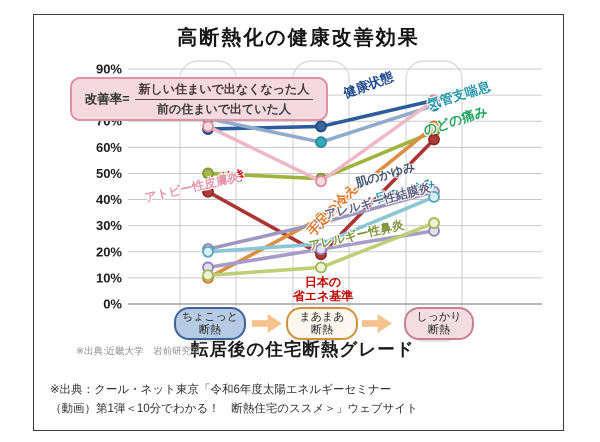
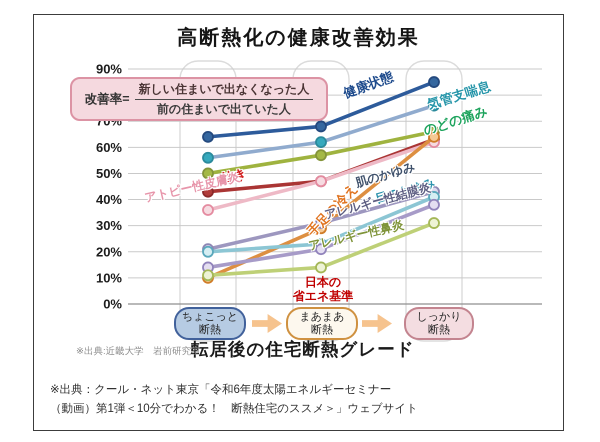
健康状態/ちょこっと断熱: 67% -> 64%
気管支喘息/ちょこっと断熱: 71% -> 56%
アトピー性皮膚炎/ちょこっと断熱: 68% -> 36%
のどの痛み/まあまあ断熱: 48% -> 57%
せき/まあまあ断熱: 19% -> 47%
手足の冷え/まあまあ断熱: 33% -> 29%
健康状態/しっかり断熱: 78% -> 85%
アトピー性皮膚炎/しっかり断熱: 78% -> 62%
手足の冷え/しっかり断熱: 68% -> 64%
アレルギー性結膜炎/しっかり断熱: 28% -> 38%
